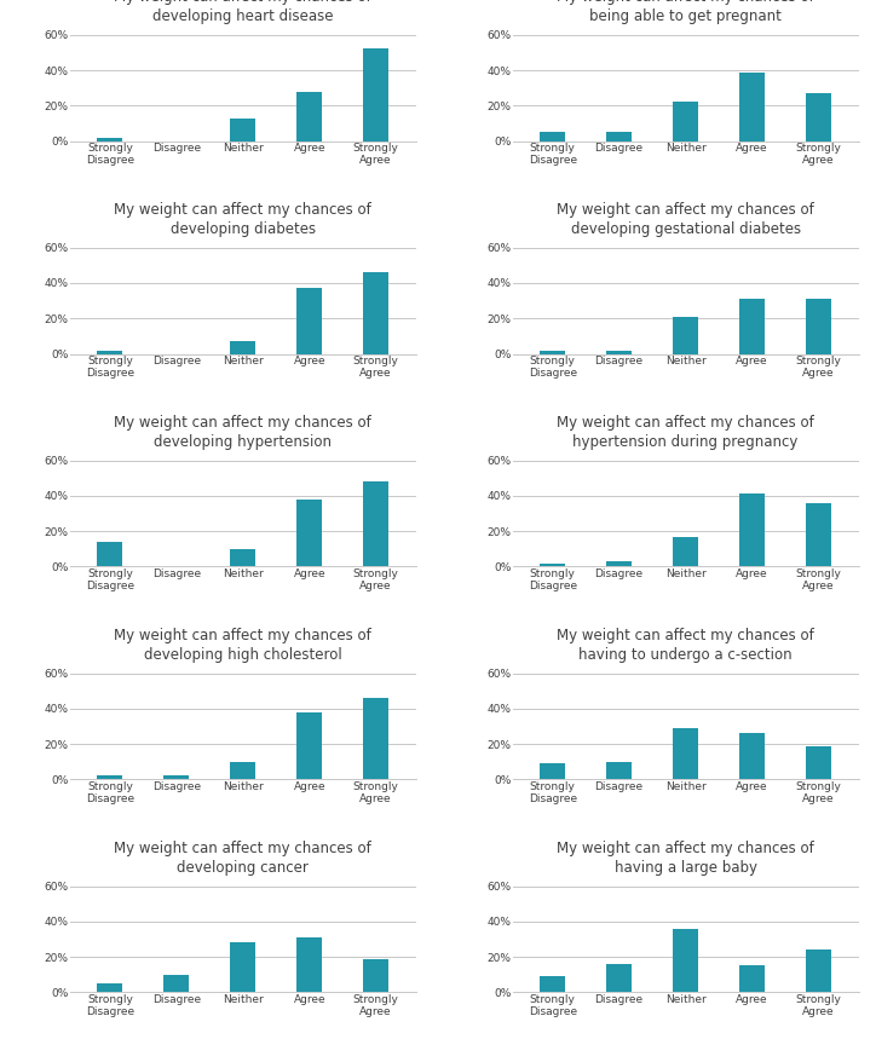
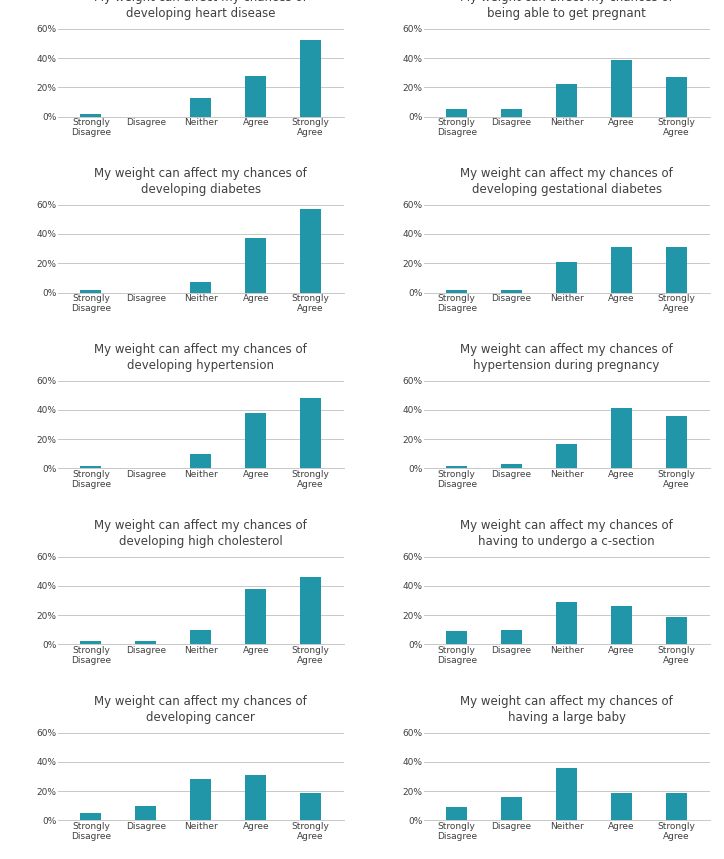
My weight can affect my chances of developing diabetes/Strongly Agree: 46% -> 57%
My weight can affect my chances of developing hypertension/Strongly Disagree: 14% -> 2%
My weight can affect my chances of having a large baby/Agree: 15% -> 19%
My weight can affect my chances of having a large baby/Strongly Agree: 24% -> 19%
